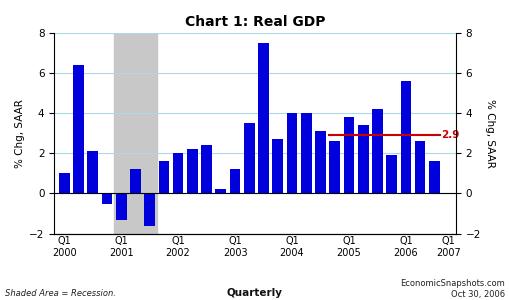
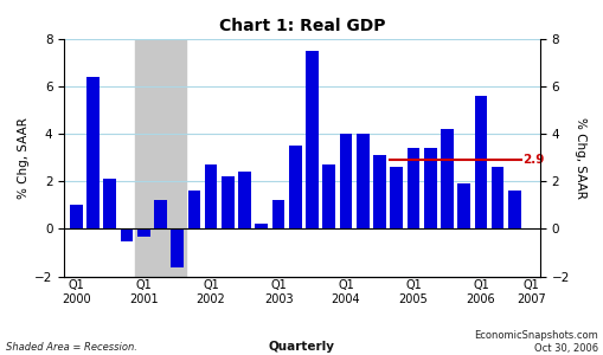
Q1 2001: -1.3 -> -0.3
Q1 2002: 2.0 -> 2.7
Q1 2005: 3.8 -> 3.4
